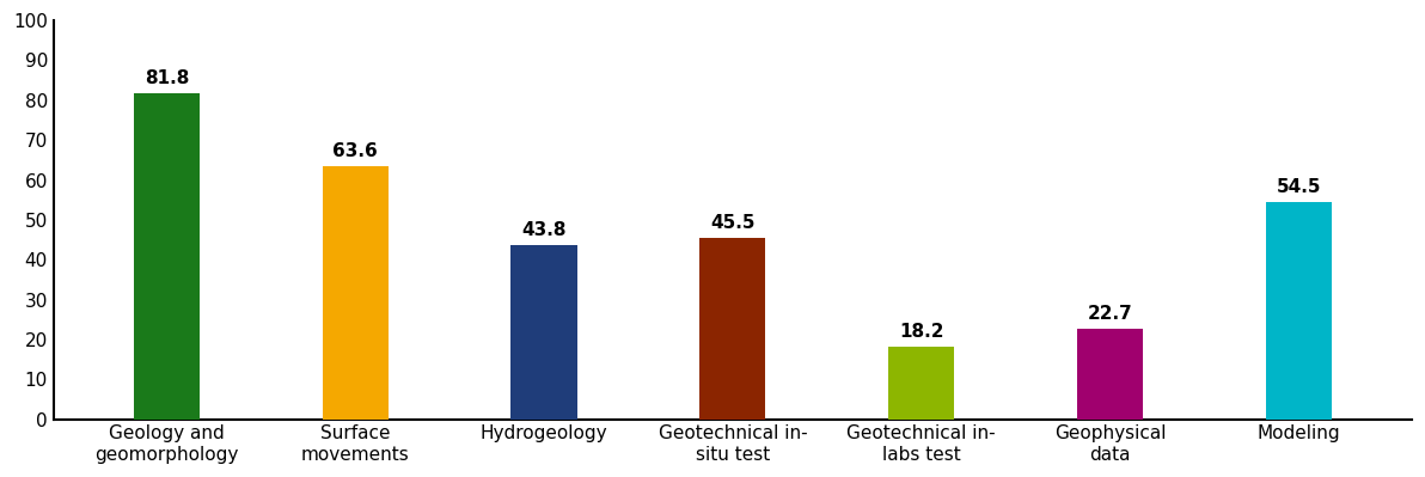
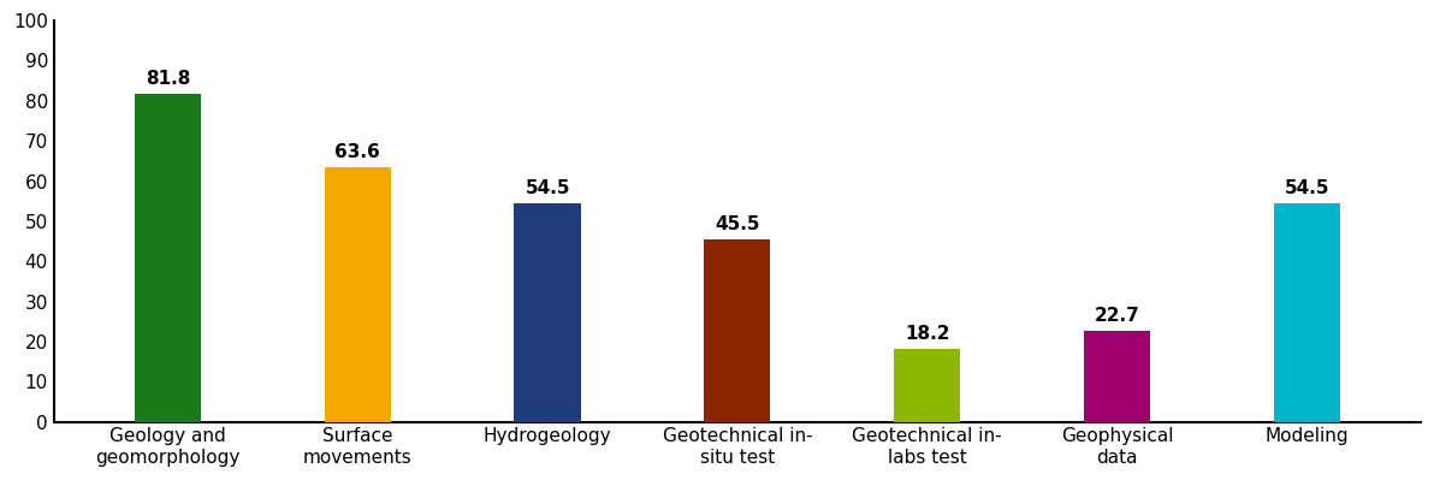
Hydrogeology: 43.8 -> 54.5
